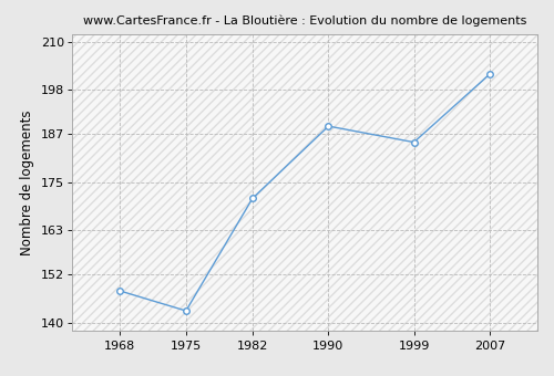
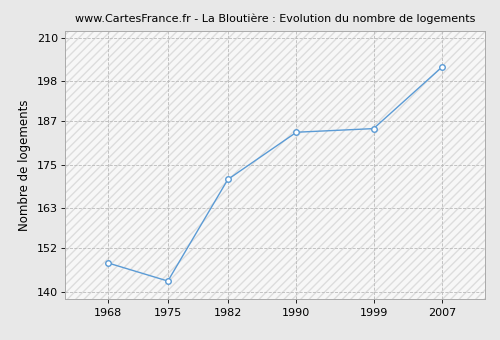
1990: 189 -> 184
